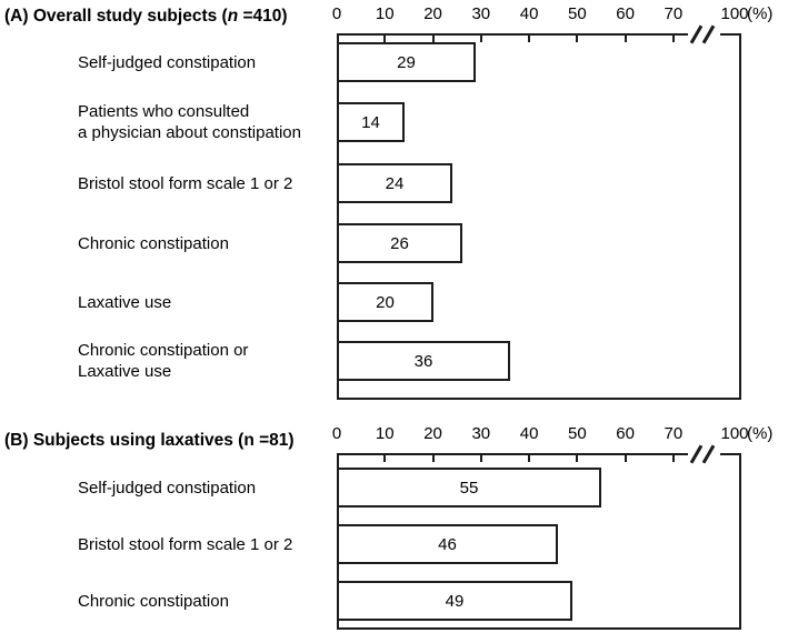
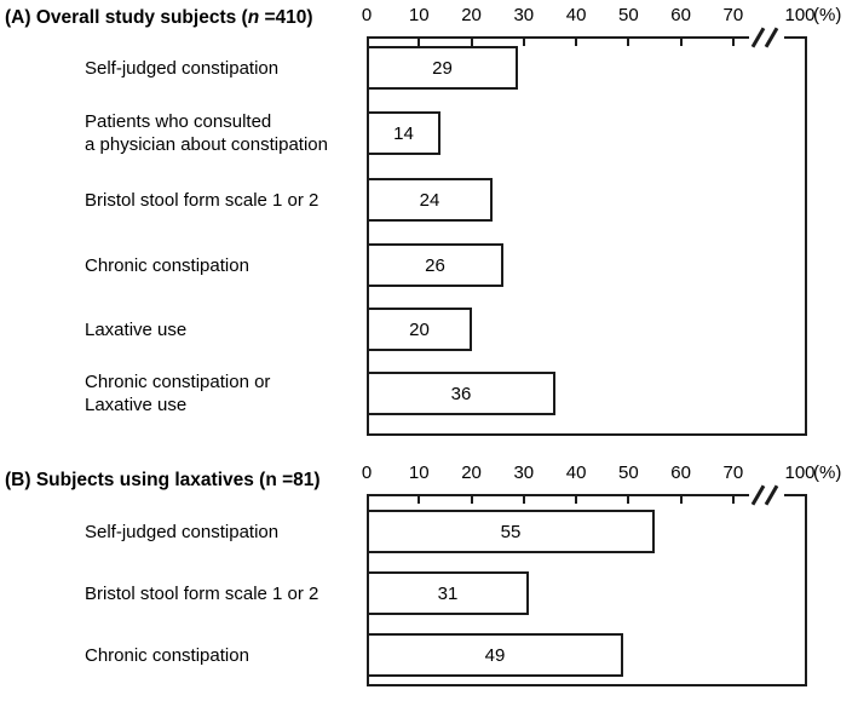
(B) Subjects using laxatives (n =81)/Bristol stool form scale 1 or 2: 46 -> 31
